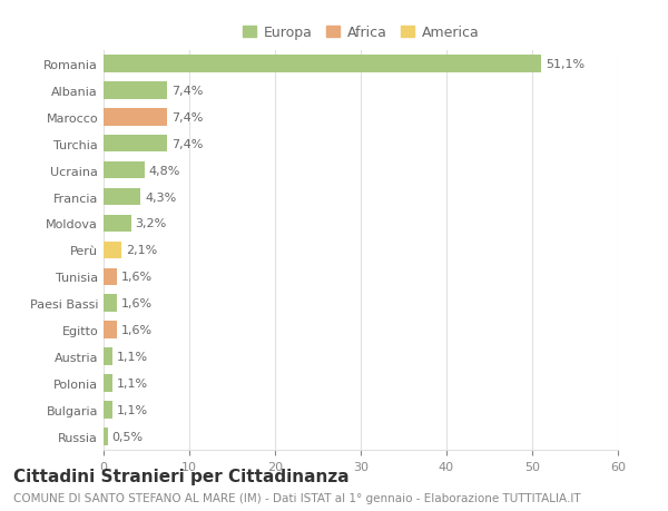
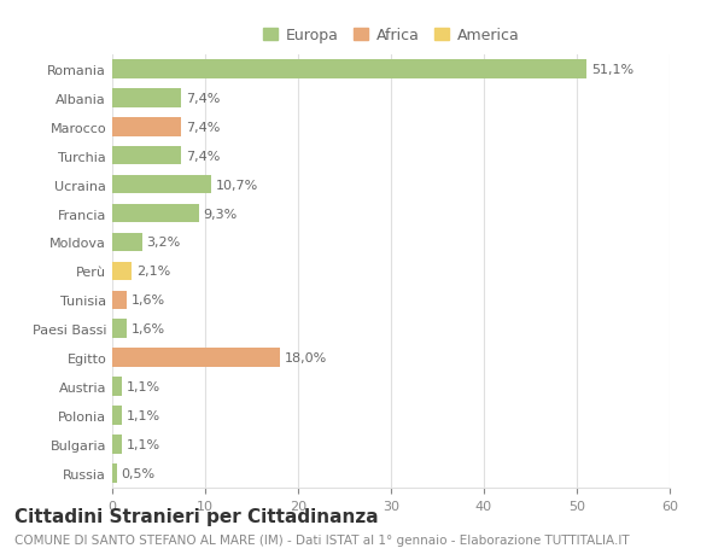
Ucraina: 4,8% -> 10,7%
Francia: 4,3% -> 9,3%
Egitto: 1,6% -> 18,0%
